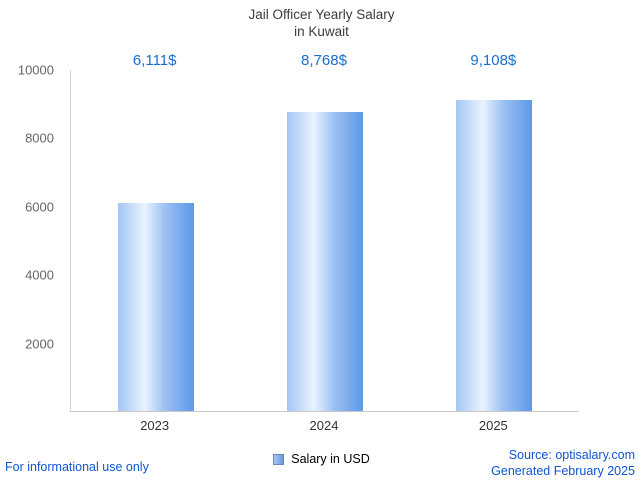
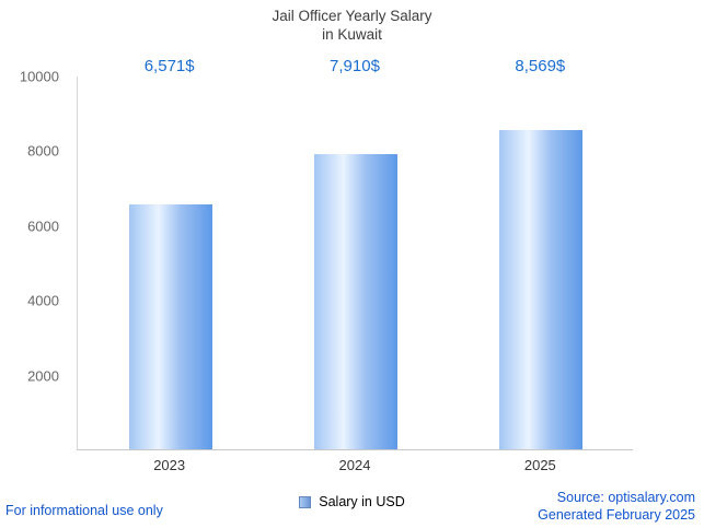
2023: 6,111 -> 6,571
2024: 8,768 -> 7,910
2025: 9,108 -> 8,569
